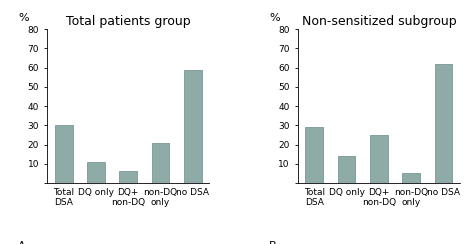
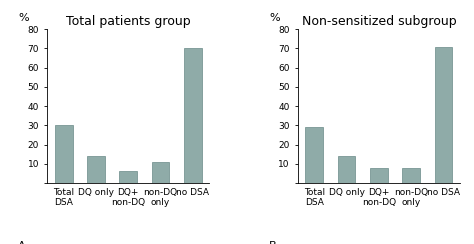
Total patients group/DQ only: 11 -> 14
Total patients group/non-DQ only: 21 -> 11
Total patients group/no DSA: 59 -> 70
Non-sensitized subgroup/DQ+ non-DQ: 25 -> 8
Non-sensitized subgroup/non-DQ only: 5 -> 8
Non-sensitized subgroup/no DSA: 62 -> 71
